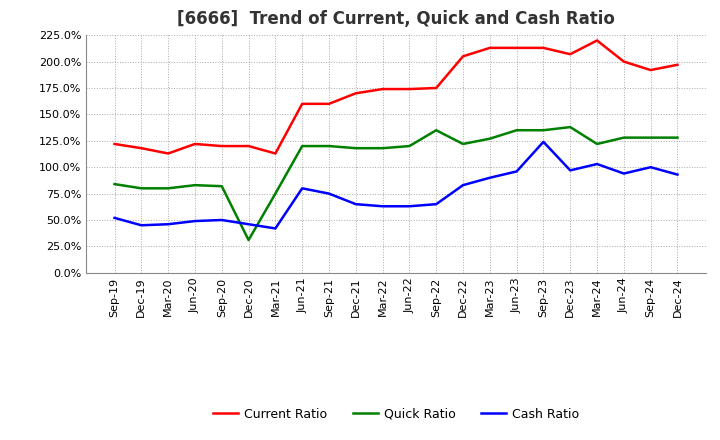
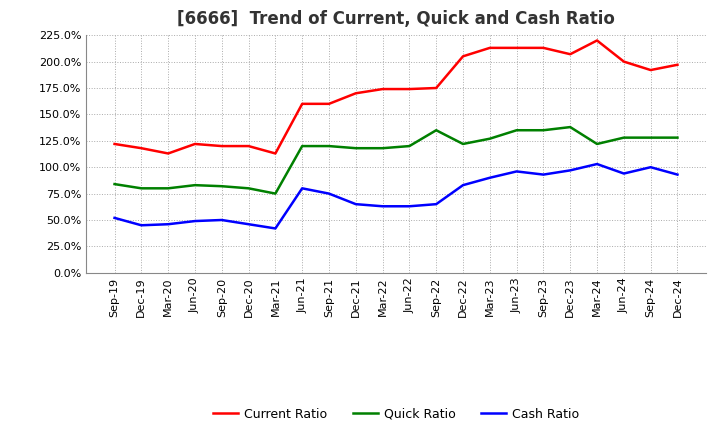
Quick Ratio/Dec-20: 31% -> 80%
Cash Ratio/Sep-23: 124% -> 93%
